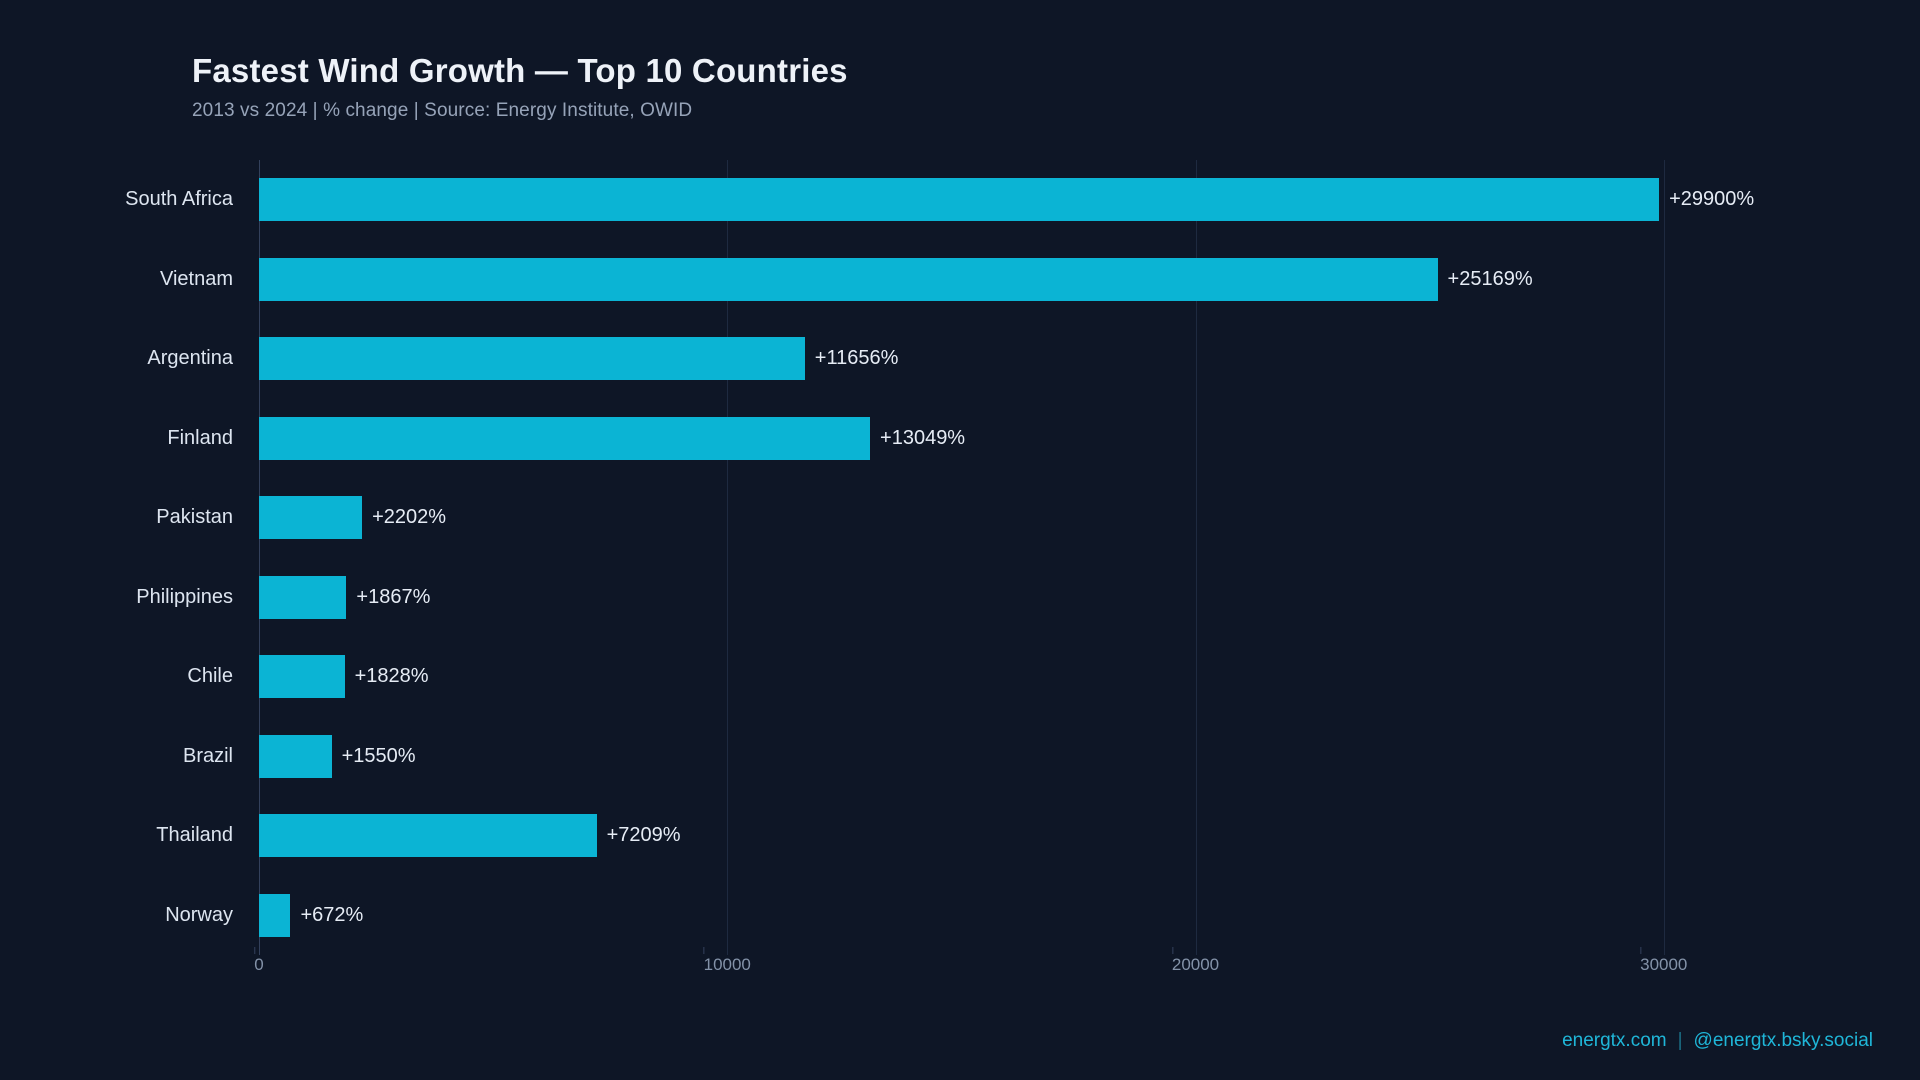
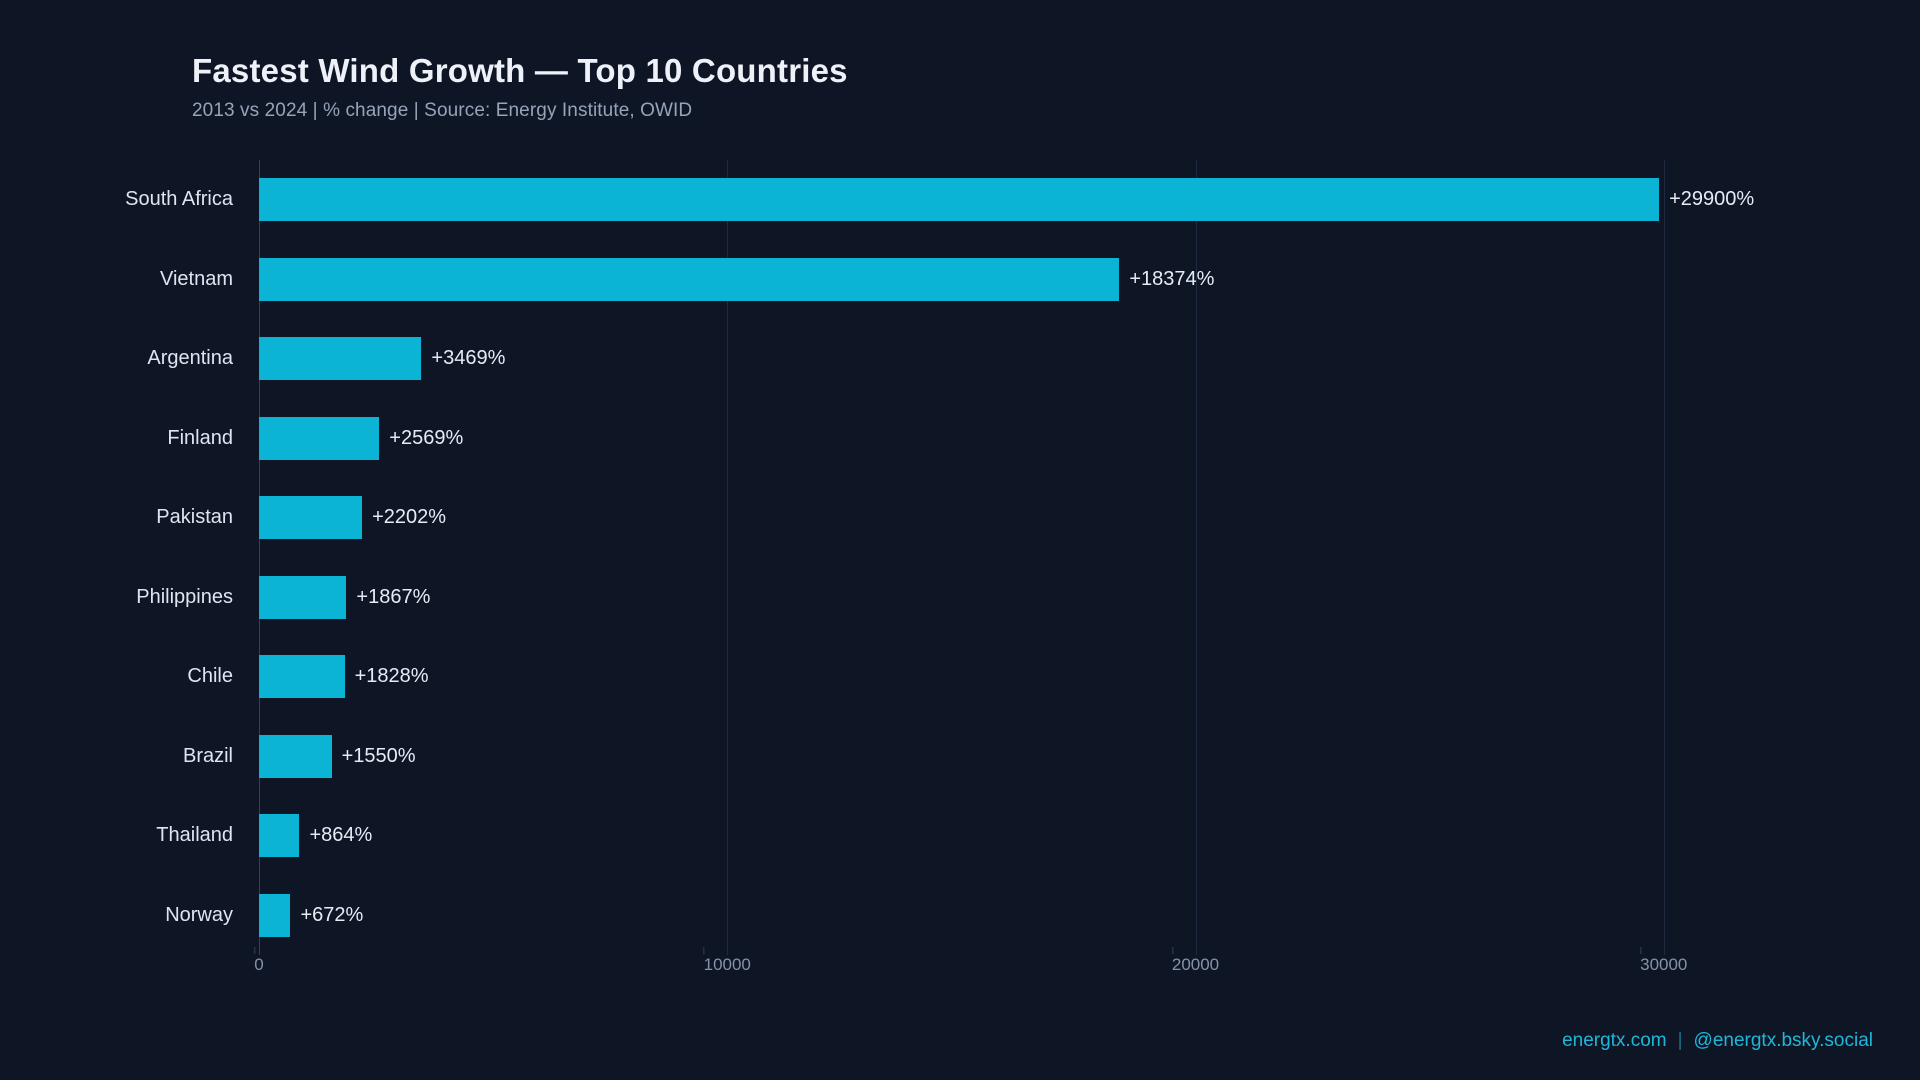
Vietnam: +25169% -> +18374%
Argentina: +11656% -> +3469%
Finland: +13049% -> +2569%
Thailand: +7209% -> +864%
